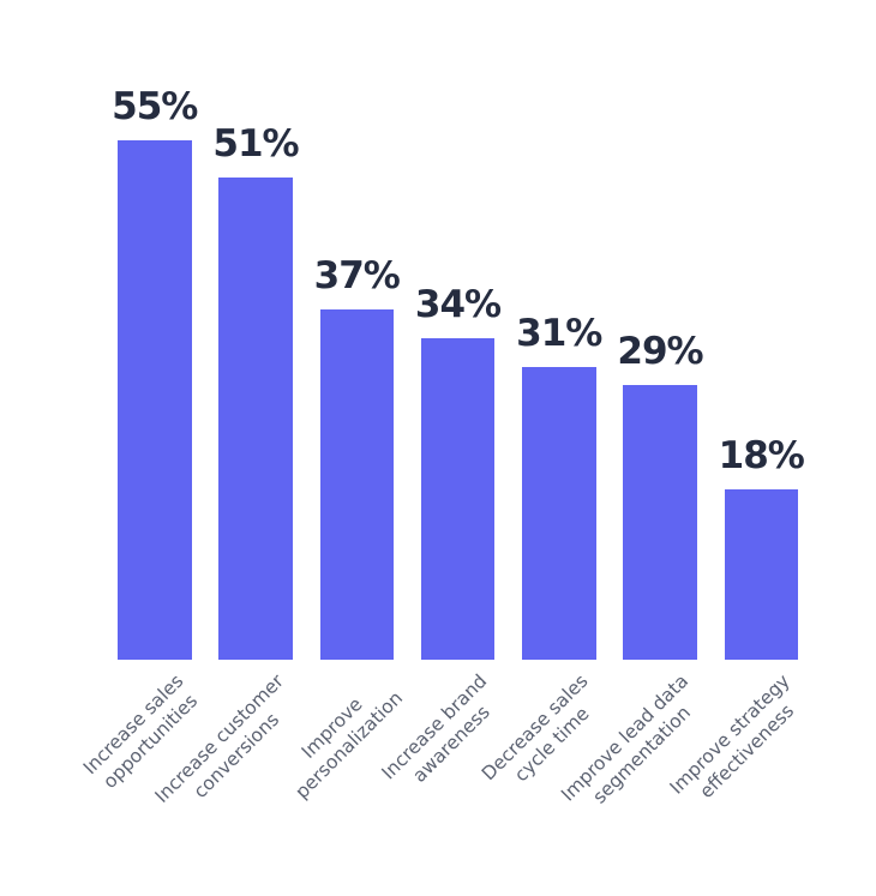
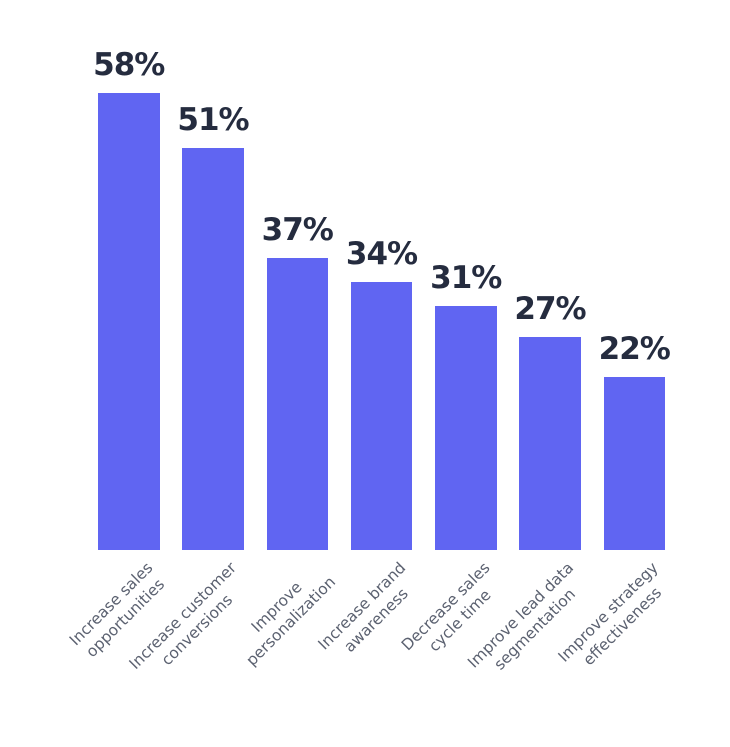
Increase sales opportunities: 55% -> 58%
Improve lead data segmentation: 29% -> 27%
Improve strategy effectiveness: 18% -> 22%
